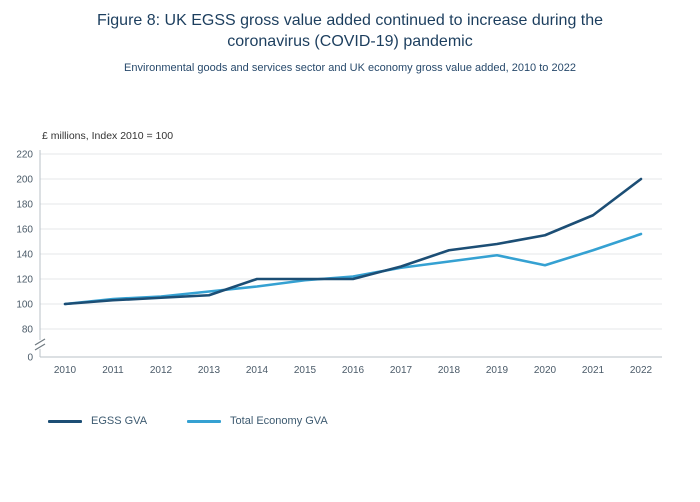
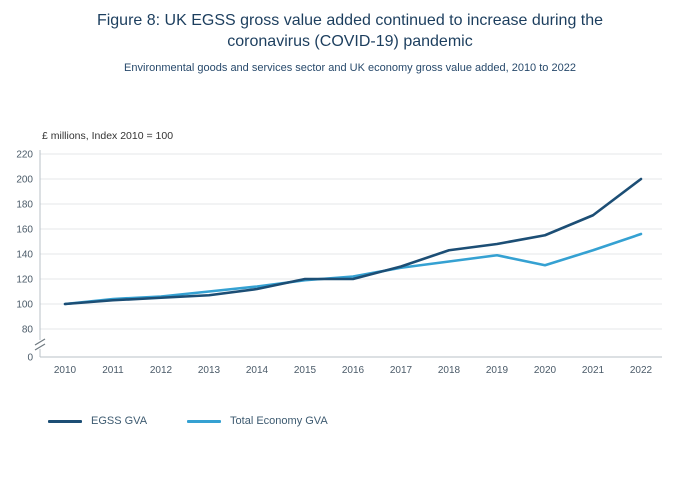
EGSS GVA/2014: 120 -> 112
